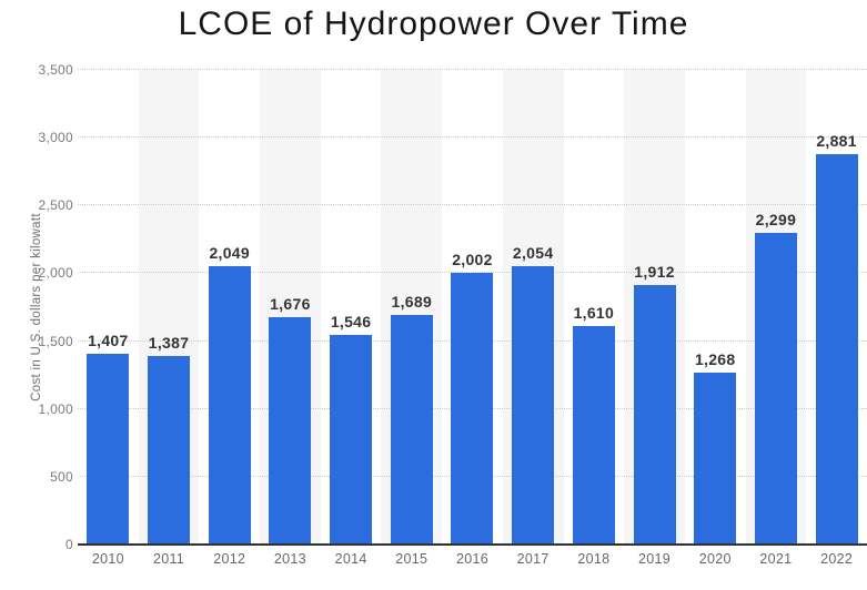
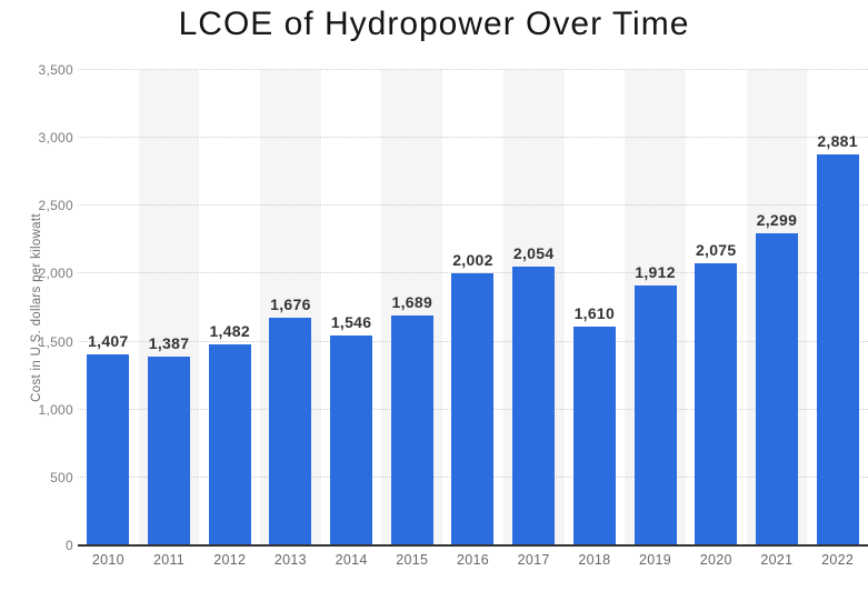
2012: 2,049 -> 1,482
2020: 1,268 -> 2,075
